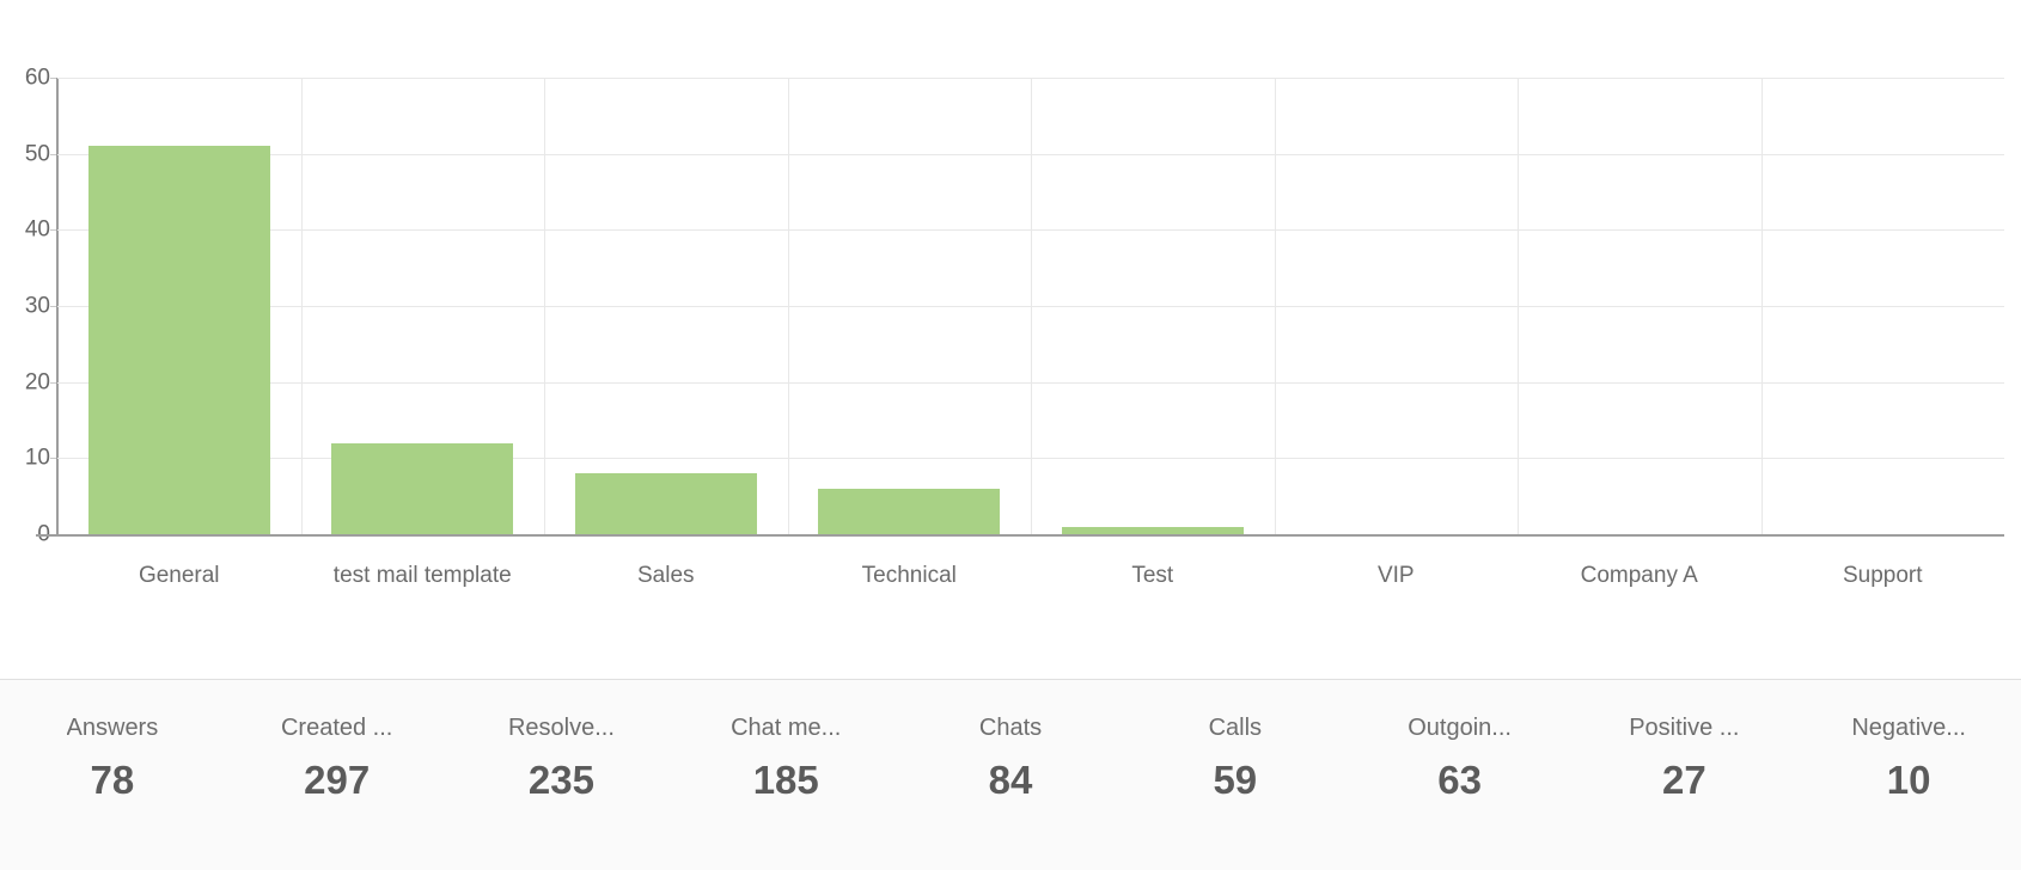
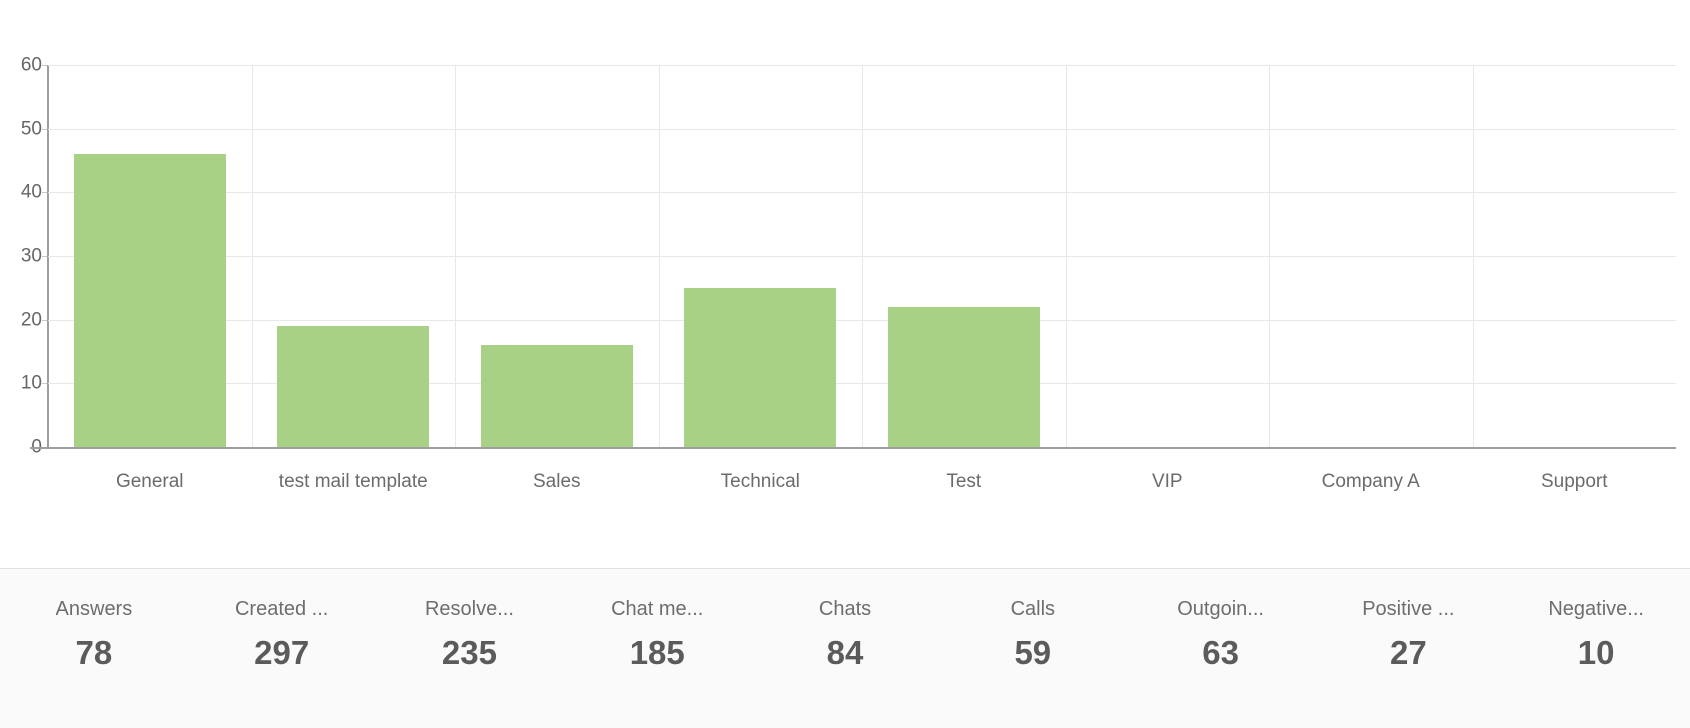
General: 51 -> 46
test mail template: 12 -> 19
Sales: 8 -> 16
Technical: 6 -> 25
Test: 1 -> 22
